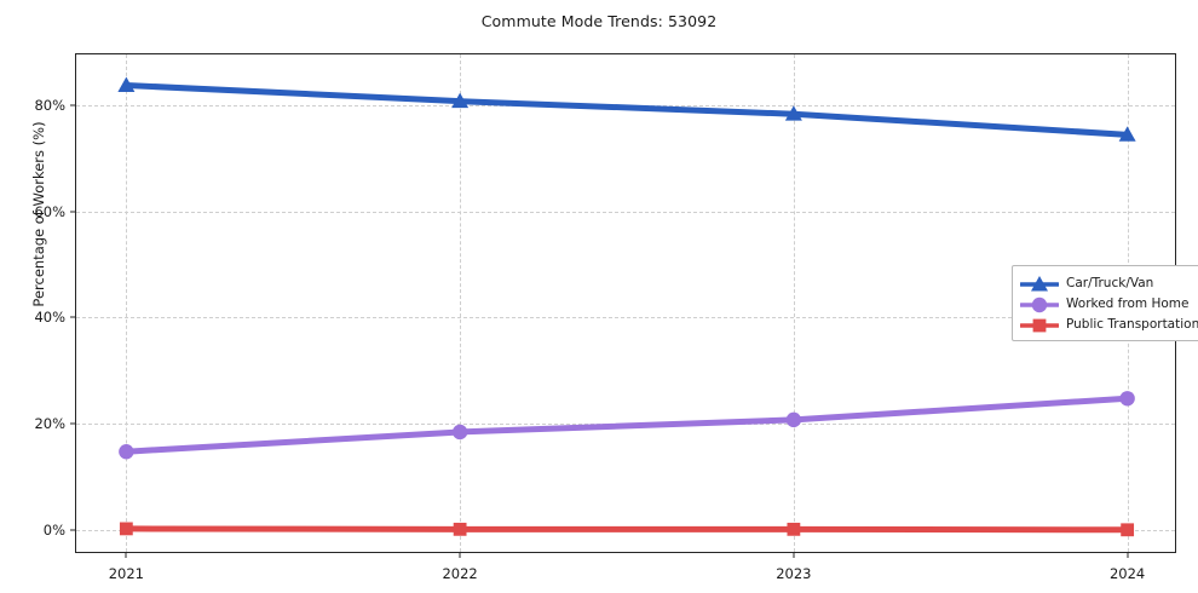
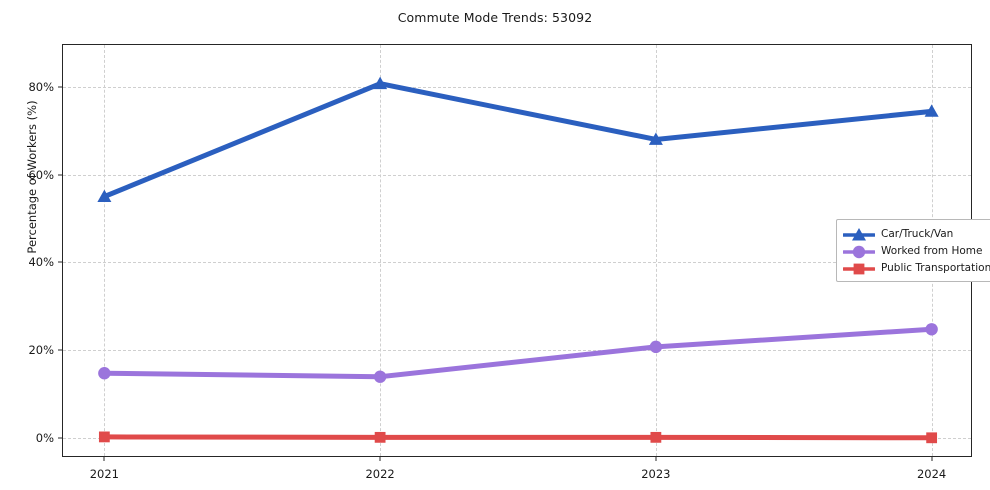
Car/Truck/Van/2021: 84% -> 55%
Worked from Home/2022: 18% -> 14%
Car/Truck/Van/2023: 78% -> 68%
